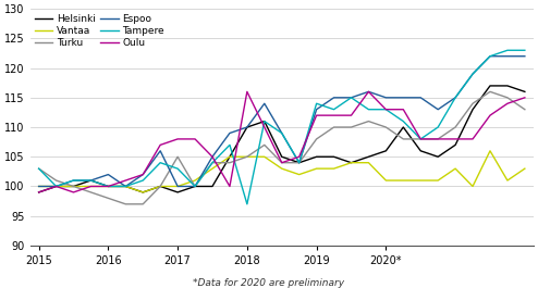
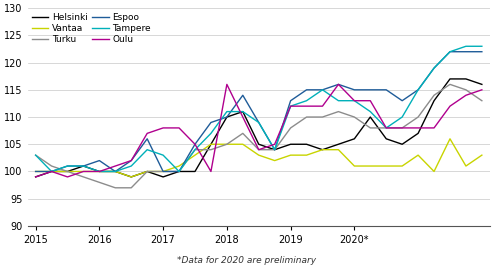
Turku/2017: 105 -> 100
Tampere/2018: 97 -> 111
Tampere/2019: 114 -> 112
